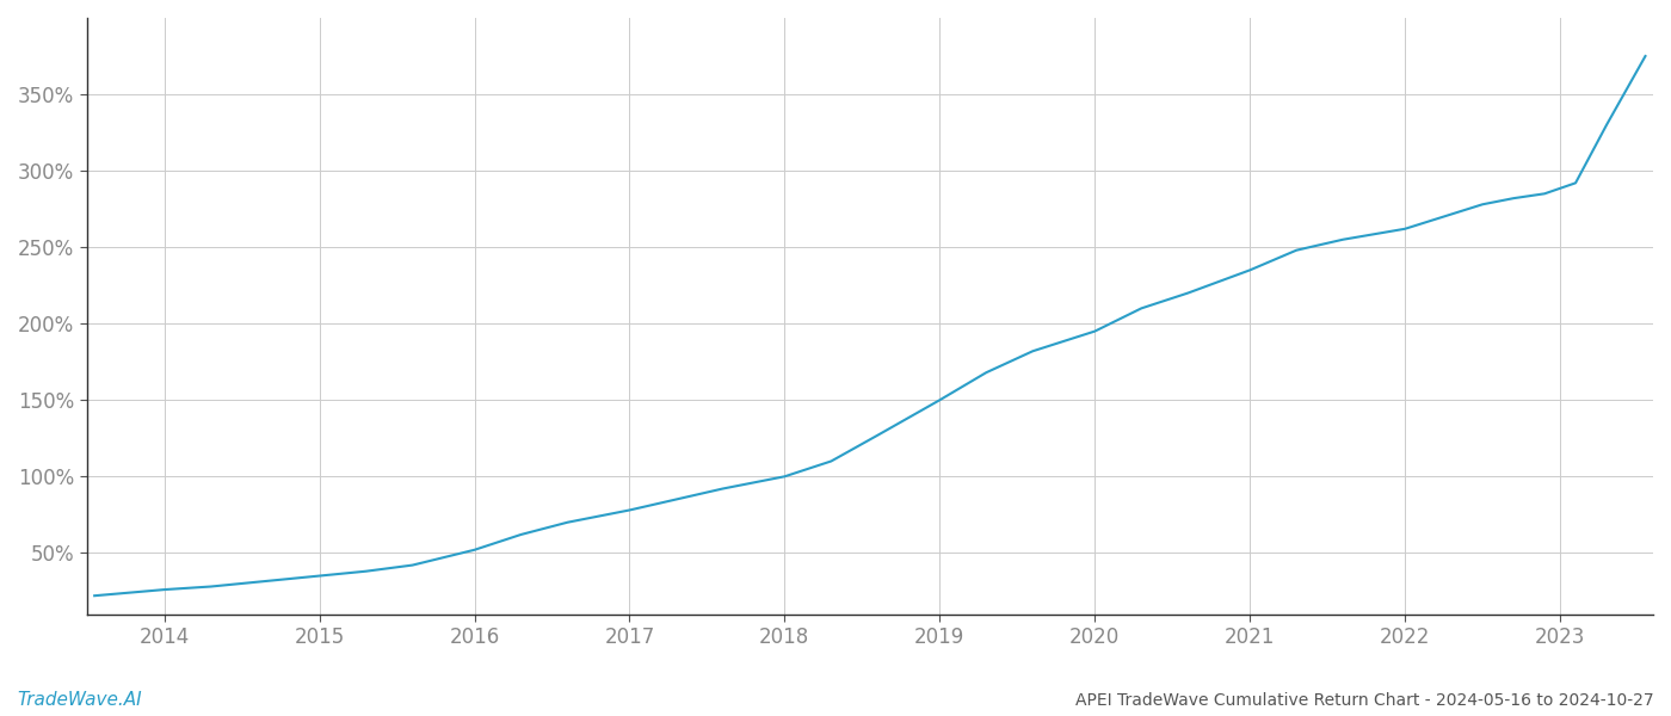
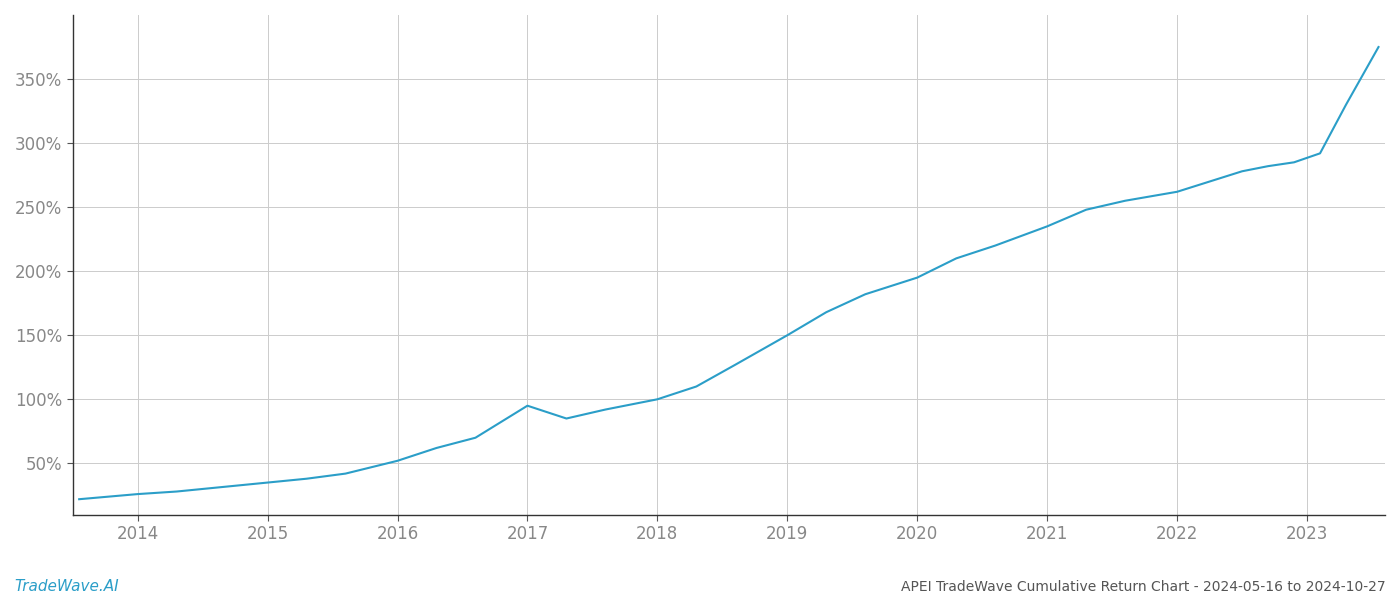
2017: 78% -> 95%
